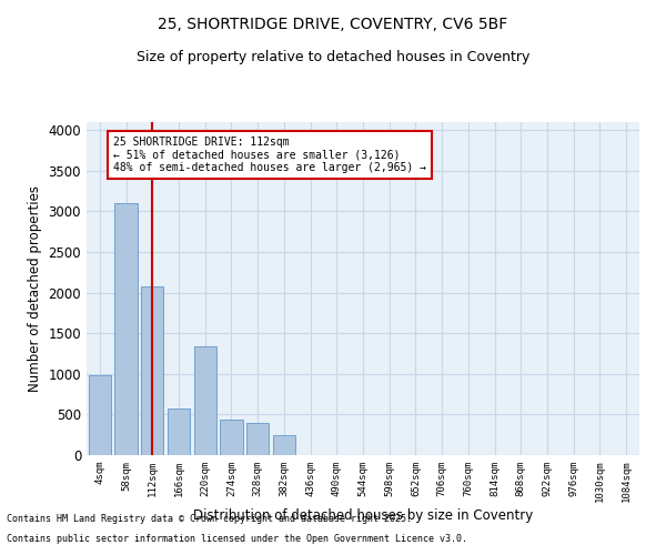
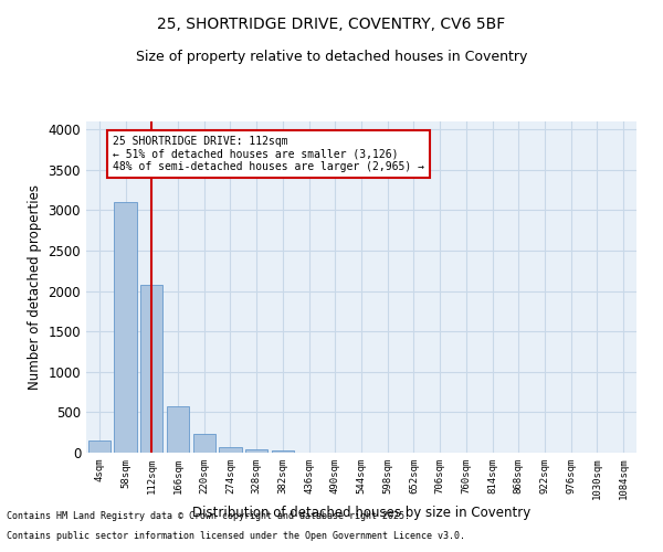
4sqm: 980 -> 150
220sqm: 1340 -> 230
274sqm: 440 -> 70
328sqm: 400 -> 40
382sqm: 240 -> 30
